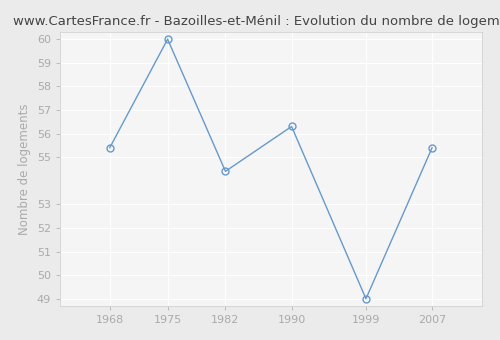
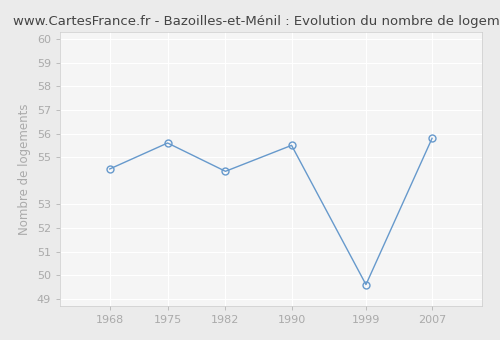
1968: 55.4 -> 54.5
1975: 60.0 -> 55.6
1990: 56.3 -> 55.5
1999: 49.0 -> 49.6
2007: 55.4 -> 55.8
